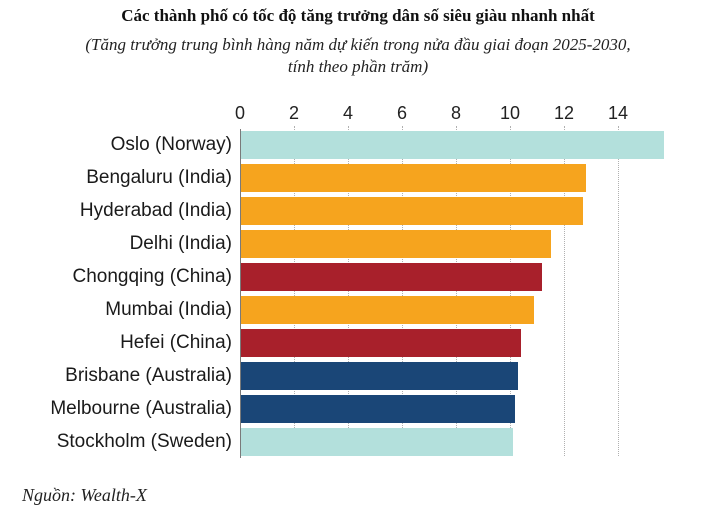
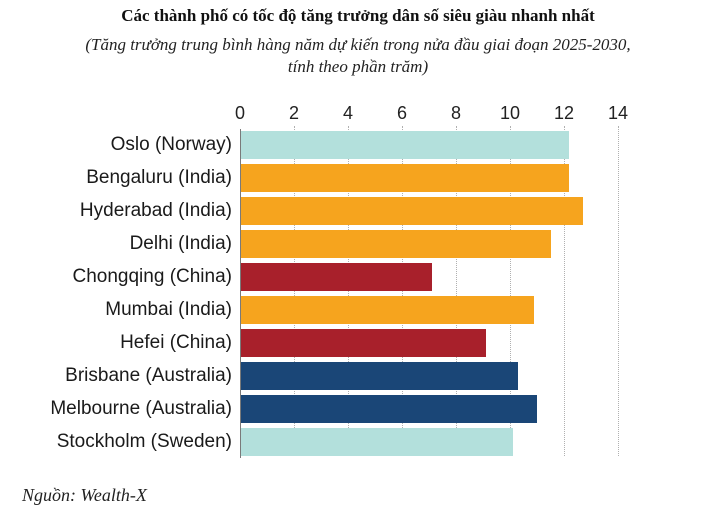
Oslo (Norway): 15.7 -> 12.2
Bengaluru (India): 12.8 -> 12.2
Chongqing (China): 11.2 -> 7.1
Hefei (China): 10.4 -> 9.1
Melbourne (Australia): 10.2 -> 11.0
